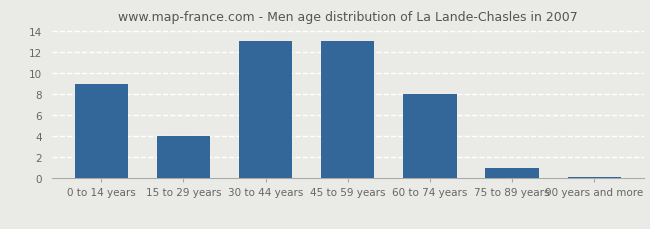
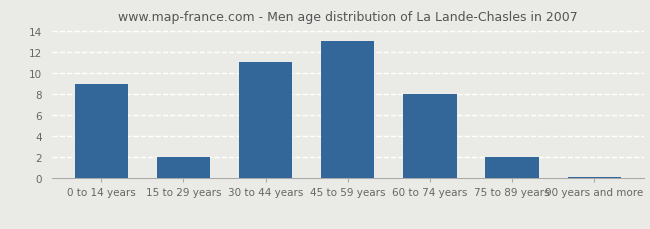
15 to 29 years: 4.0 -> 2.0
30 to 44 years: 13.0 -> 11.0
75 to 89 years: 1.0 -> 2.0
